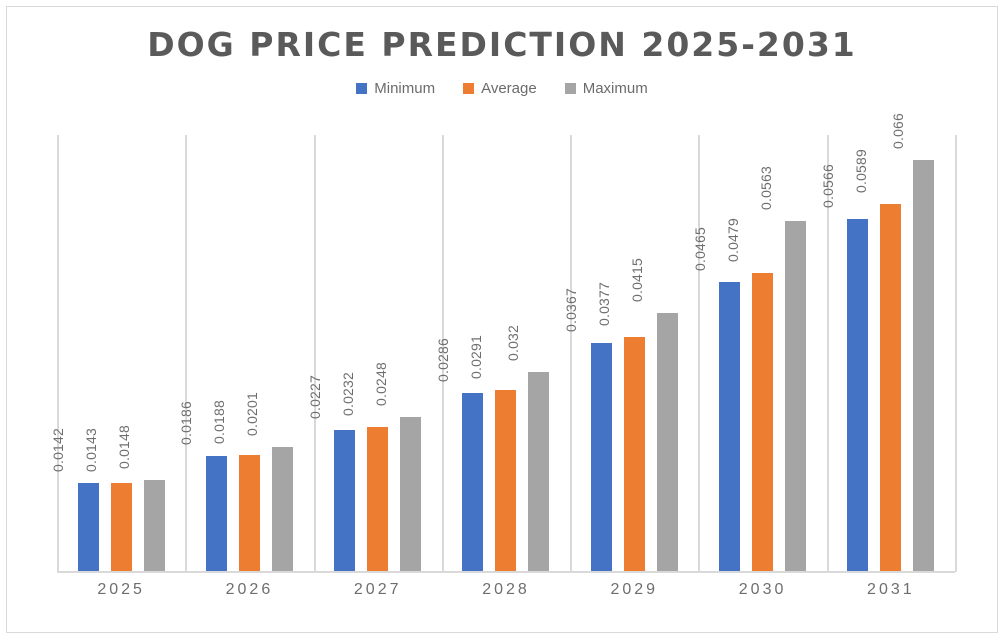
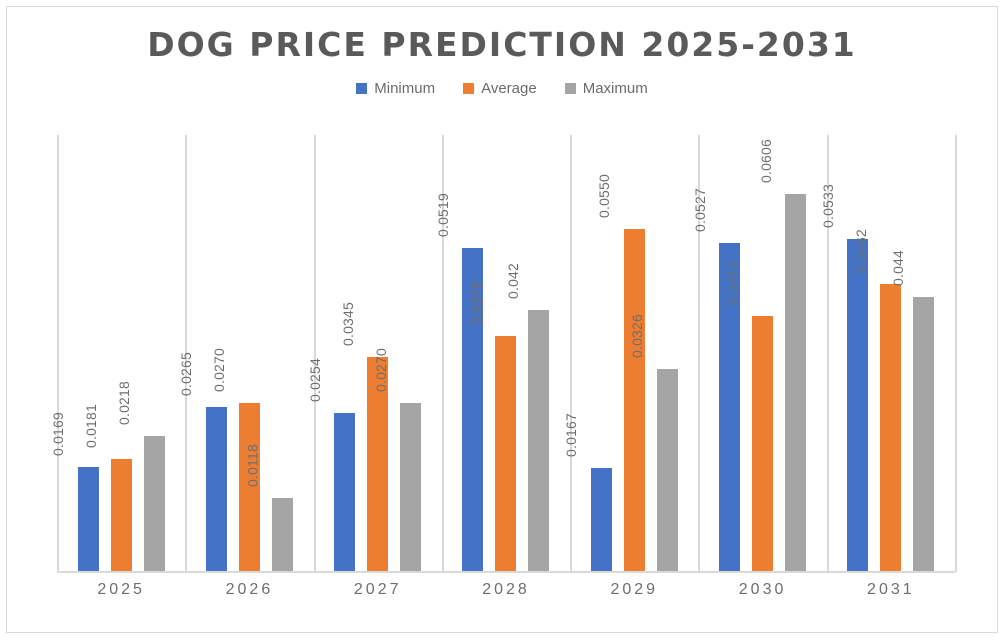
Minimum/2025: 0.0142 -> 0.0169
Average/2025: 0.0143 -> 0.0181
Maximum/2025: 0.0148 -> 0.0218
Minimum/2026: 0.0186 -> 0.0265
Average/2026: 0.0188 -> 0.0270
Maximum/2026: 0.0201 -> 0.0118
Minimum/2027: 0.0227 -> 0.0254
Average/2027: 0.0232 -> 0.0345
Maximum/2027: 0.0248 -> 0.0270
Minimum/2028: 0.0286 -> 0.0519
Average/2028: 0.0291 -> 0.0378
Maximum/2028: 0.032 -> 0.042
Minimum/2029: 0.0367 -> 0.0167
Average/2029: 0.0377 -> 0.0550
Maximum/2029: 0.0415 -> 0.0326
Minimum/2030: 0.0465 -> 0.0527
Average/2030: 0.0479 -> 0.0410
Maximum/2030: 0.0563 -> 0.0606
Minimum/2031: 0.0566 -> 0.0533
Average/2031: 0.0589 -> 0.0462
Maximum/2031: 0.066 -> 0.044
